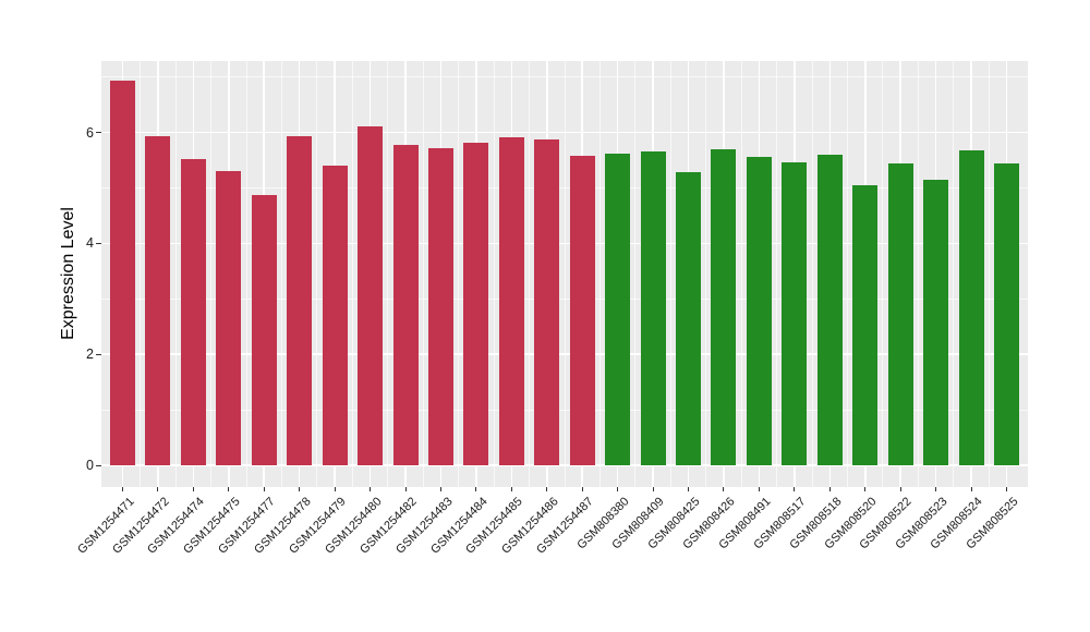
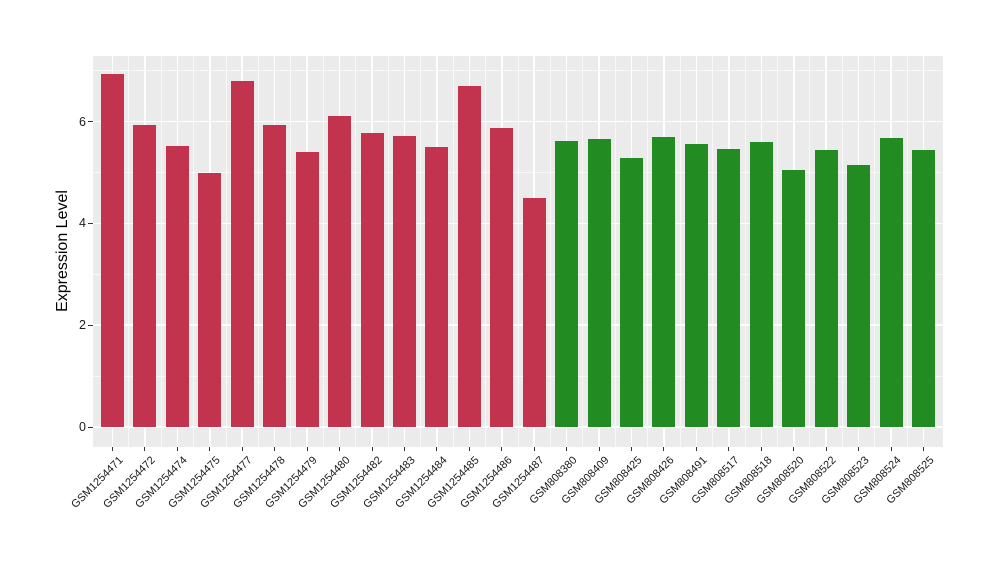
GSM1254475: 5.3 -> 5.0
GSM1254477: 4.9 -> 6.8
GSM1254484: 5.8 -> 5.5
GSM1254485: 5.9 -> 6.7
GSM1254487: 5.6 -> 4.5
